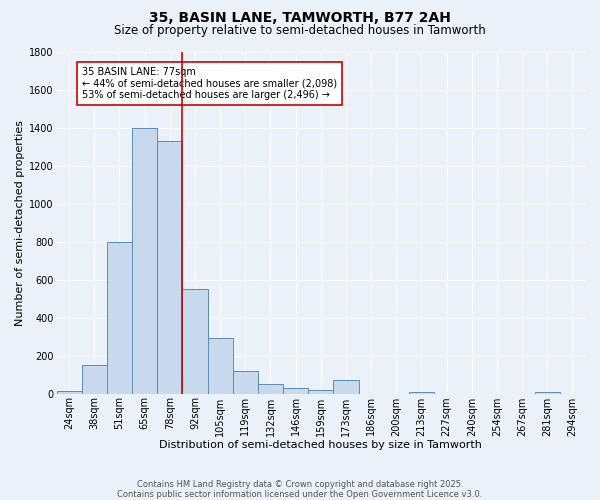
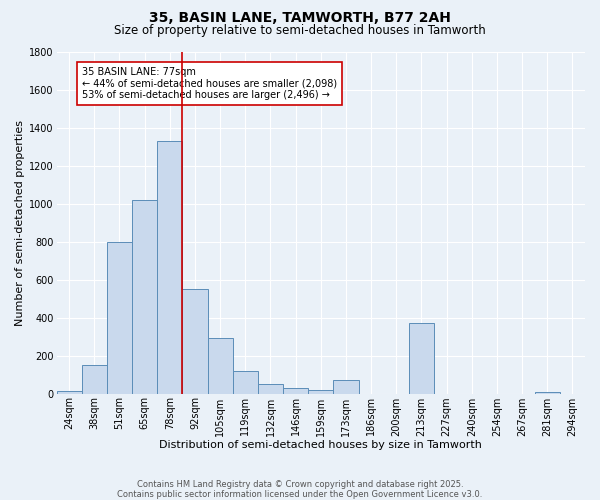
65sqm: 1400 -> 1020
213sqm: 10 -> 370
